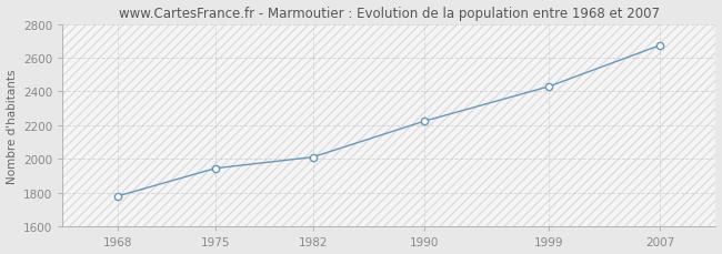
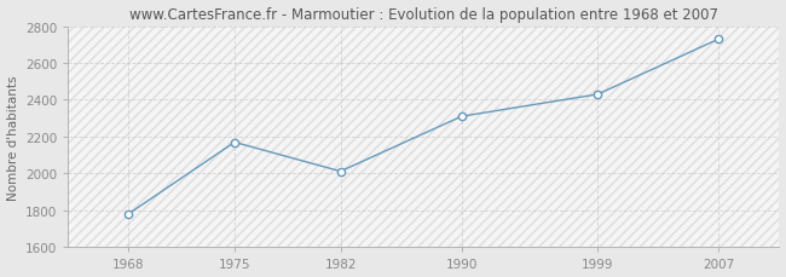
1975: 1950 -> 2170
1990: 2220 -> 2310
2007: 2670 -> 2730
